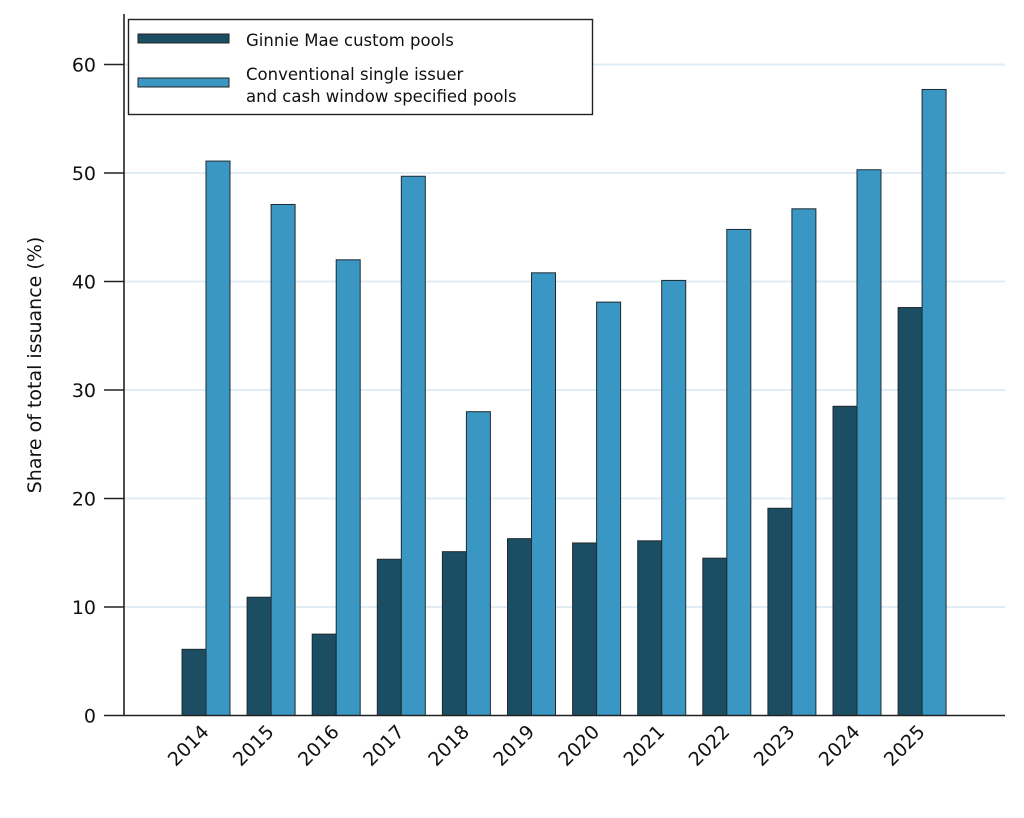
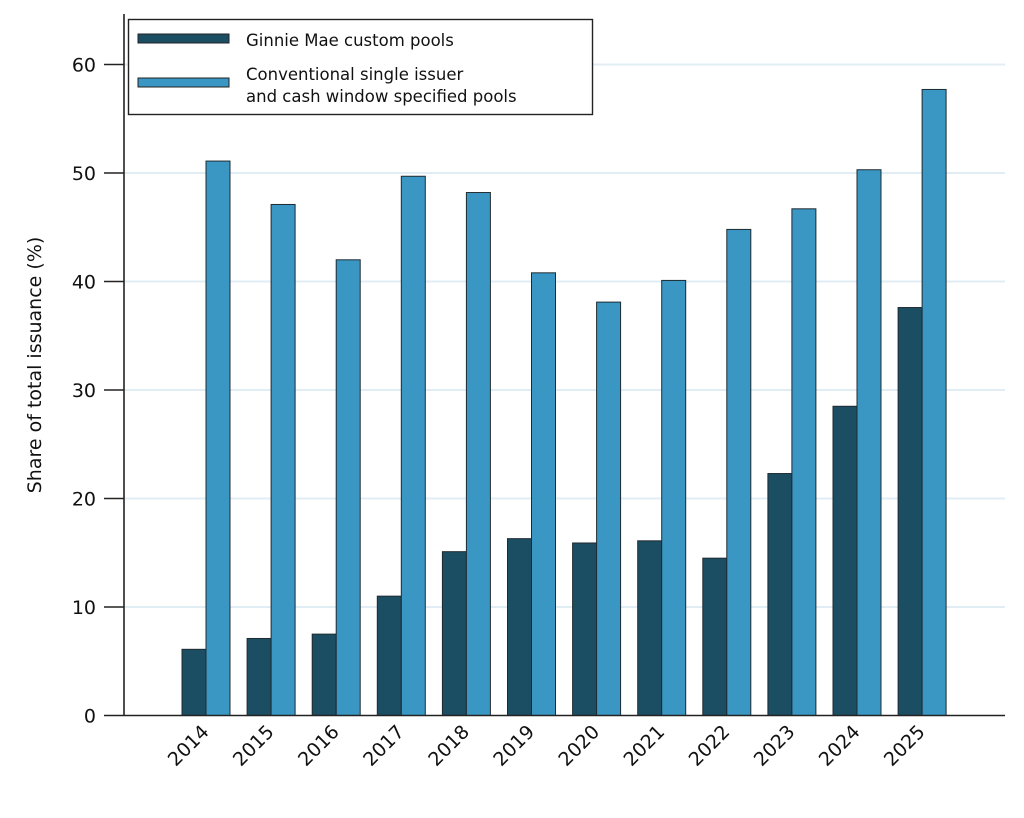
Ginnie Mae custom pools/2015: 10.9 -> 7.1
Ginnie Mae custom pools/2017: 14.4 -> 11.0
Conventional single issuer and cash window specified pools/2018: 28.0 -> 48.2
Ginnie Mae custom pools/2023: 19.1 -> 22.3
